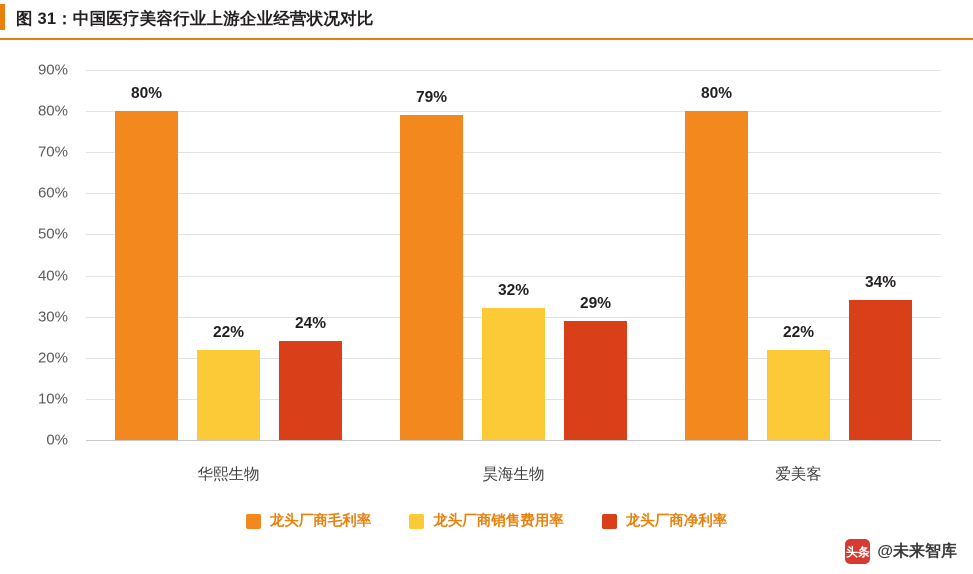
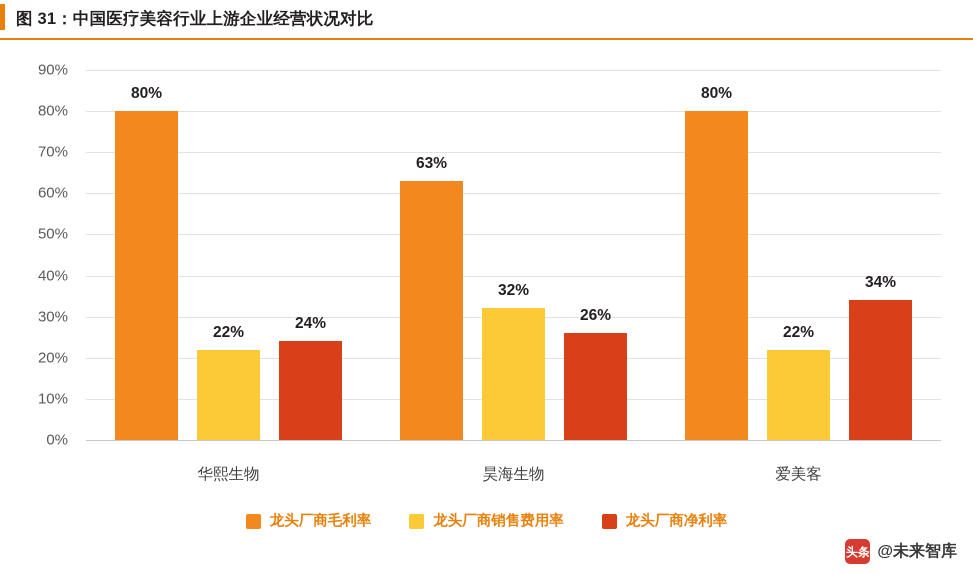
龙头厂商毛利率/昊海生物: 79% -> 63%
龙头厂商净利率/昊海生物: 29% -> 26%
